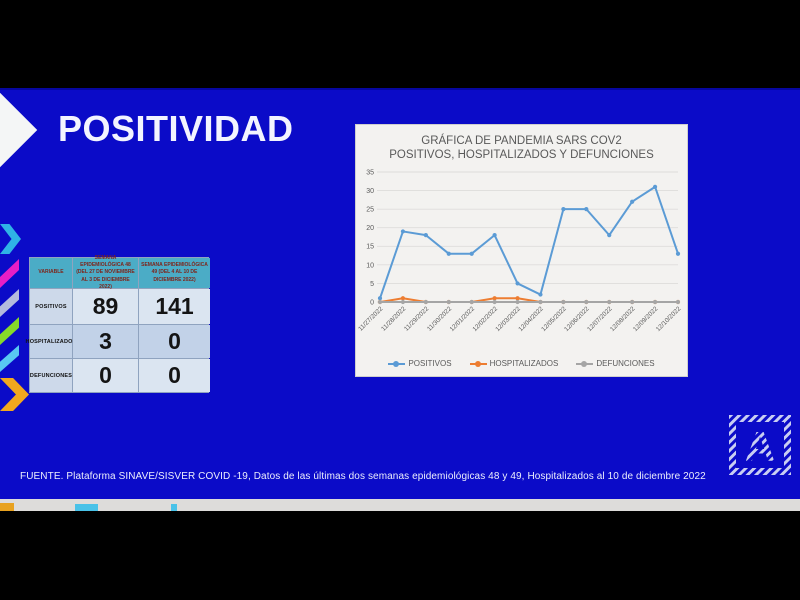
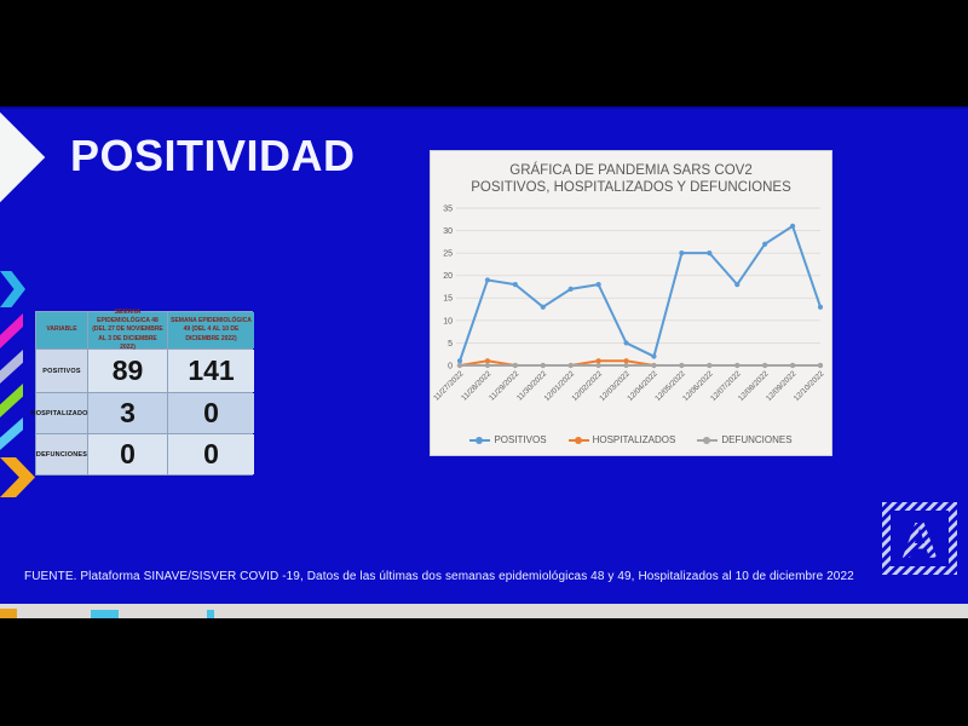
POSITIVOS/12/01/2022: 13 -> 17
